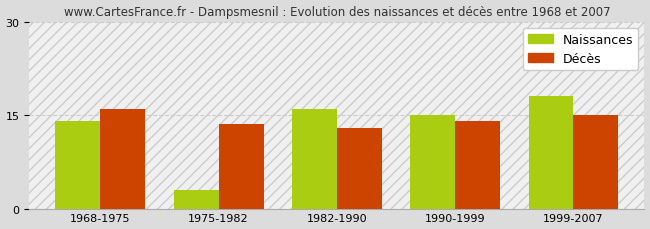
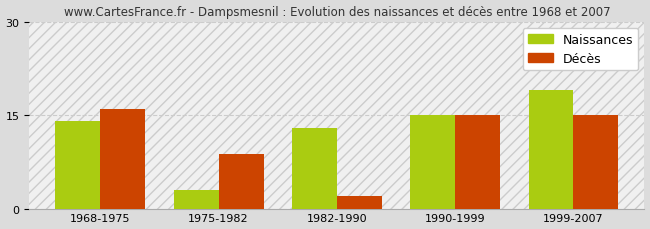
Décès/1975-1982: 13.5 -> 8.8
Naissances/1982-1990: 16 -> 13
Décès/1982-1990: 13.0 -> 2.0
Décès/1990-1999: 14.0 -> 15.0
Naissances/1999-2007: 18 -> 19
